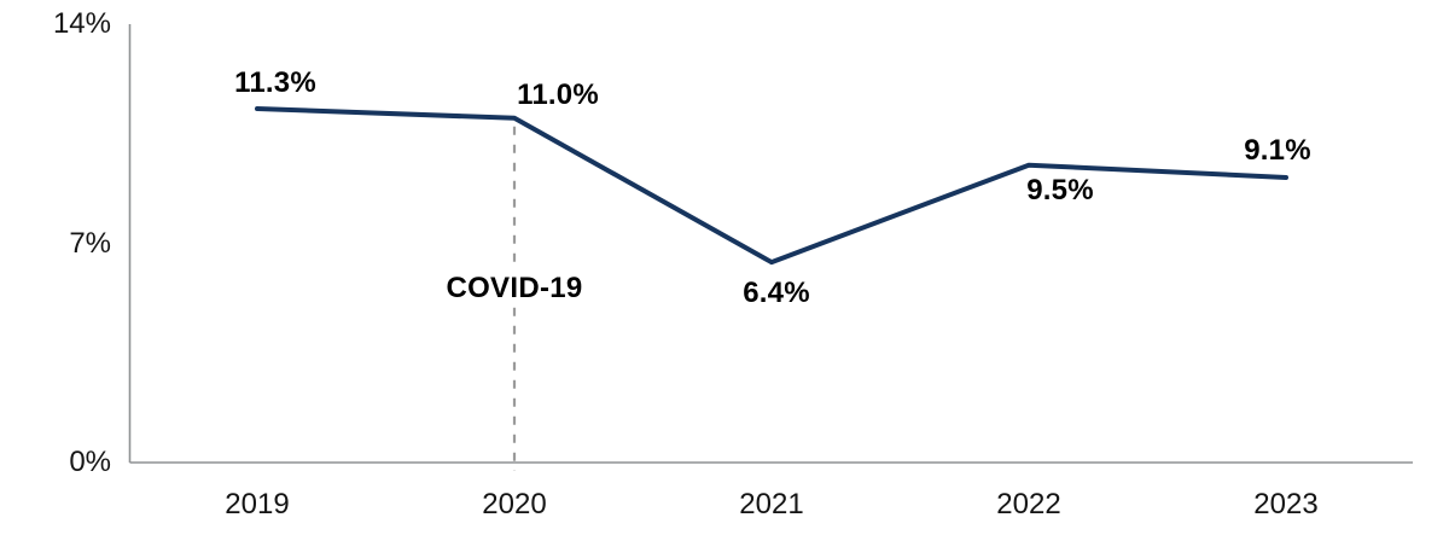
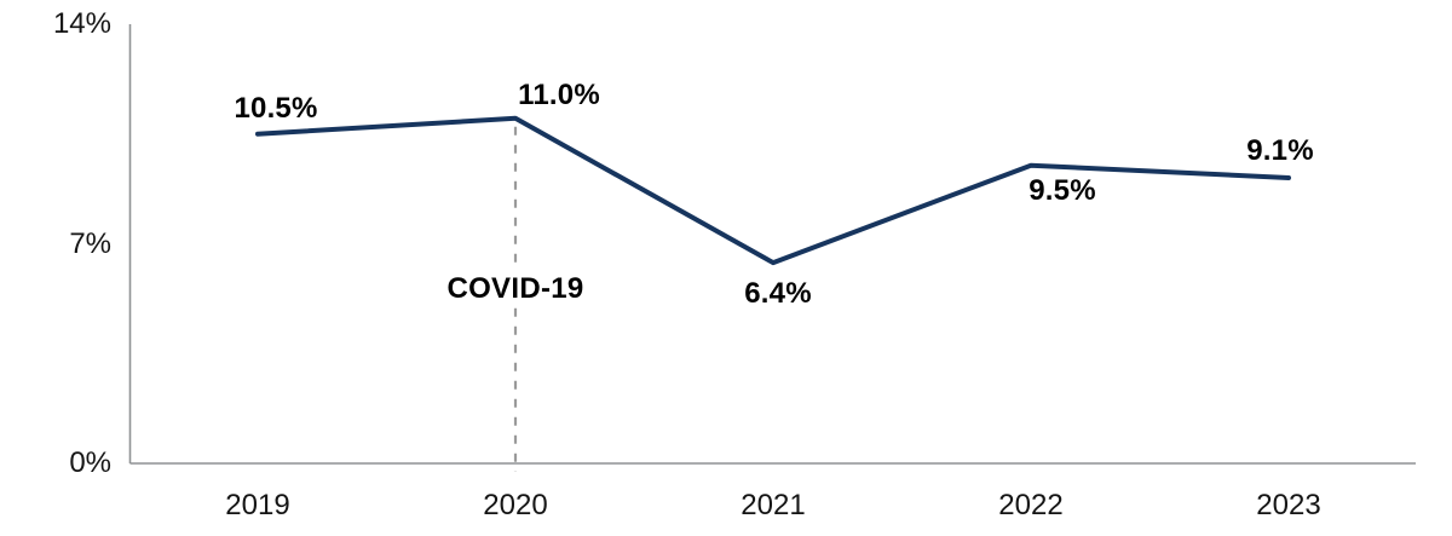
2019: 11.3% -> 10.5%
